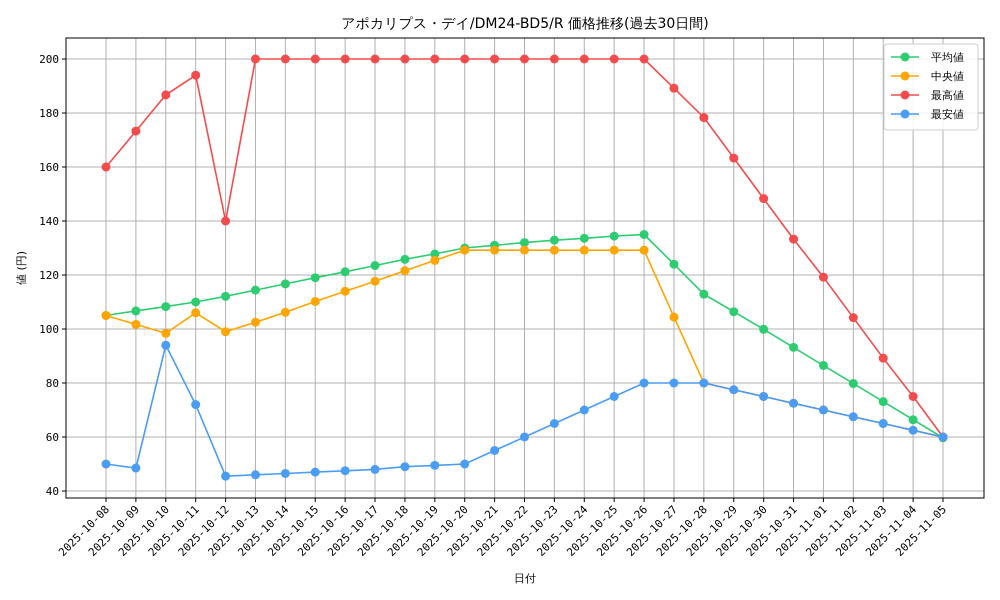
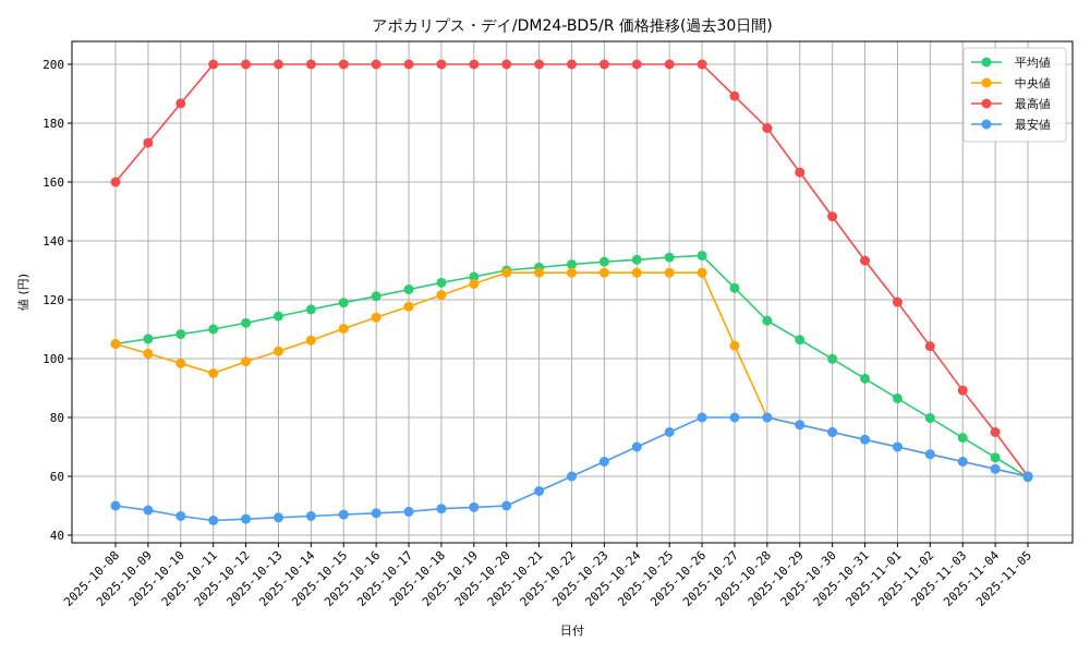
最安値/2025-10-10: 94 -> 46
中央値/2025-10-11: 106 -> 95
最高値/2025-10-11: 194 -> 200
最安値/2025-10-11: 72 -> 45
最高値/2025-10-12: 140 -> 200
